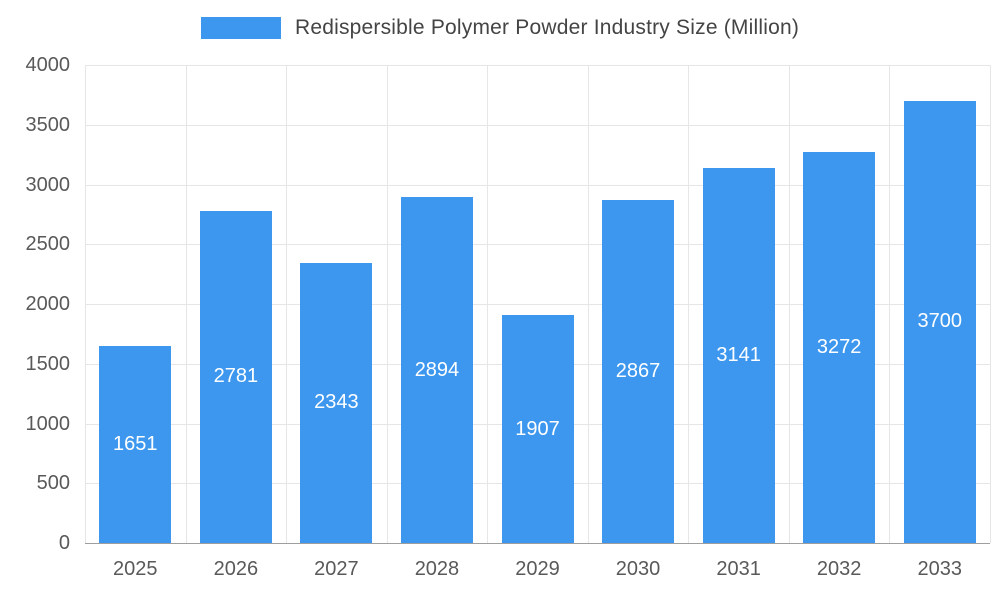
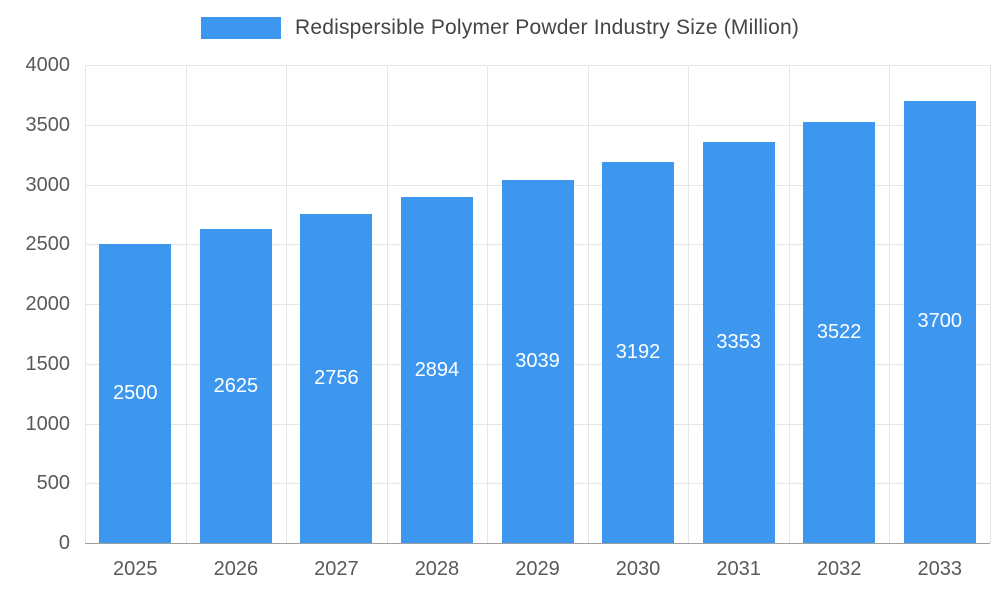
2025: 1651 -> 2500
2026: 2781 -> 2625
2027: 2343 -> 2756
2029: 1907 -> 3039
2030: 2867 -> 3192
2031: 3141 -> 3353
2032: 3272 -> 3522
